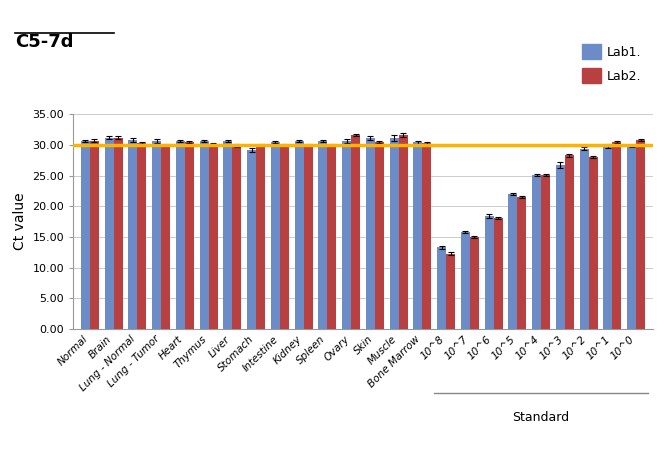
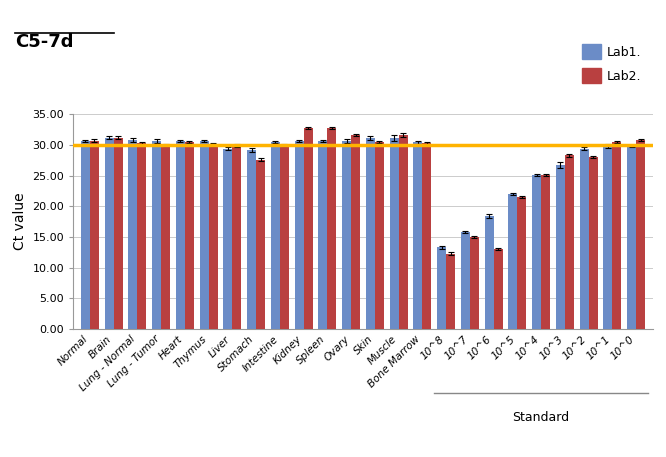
Lab1./Liver: 30.6 -> 29.4
Lab2./Stomach: 30.0 -> 27.6
Lab2./Kidney: 30.0 -> 32.8
Lab2./Spleen: 30.0 -> 32.8
Lab2./10^6: 18.1 -> 13.0
